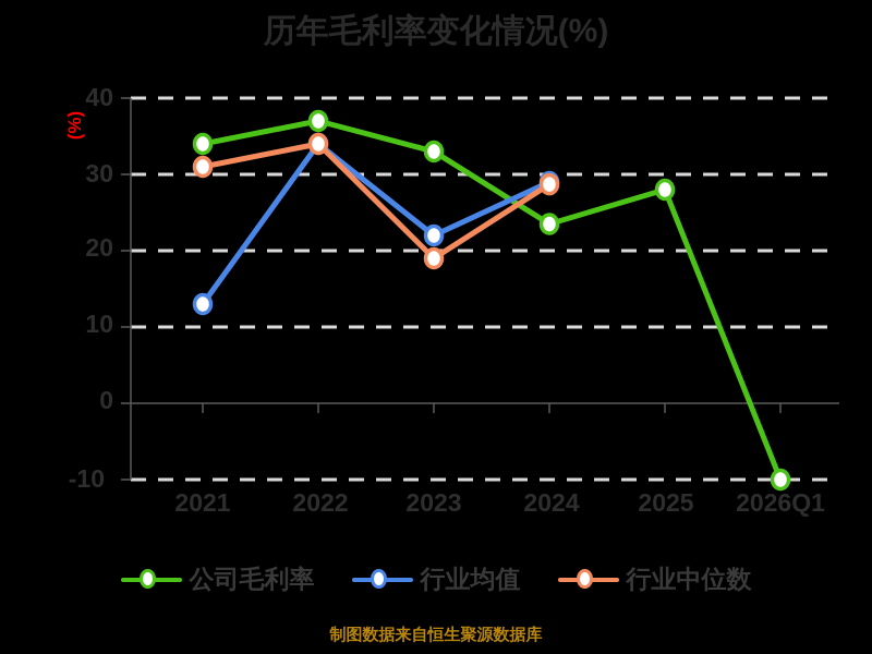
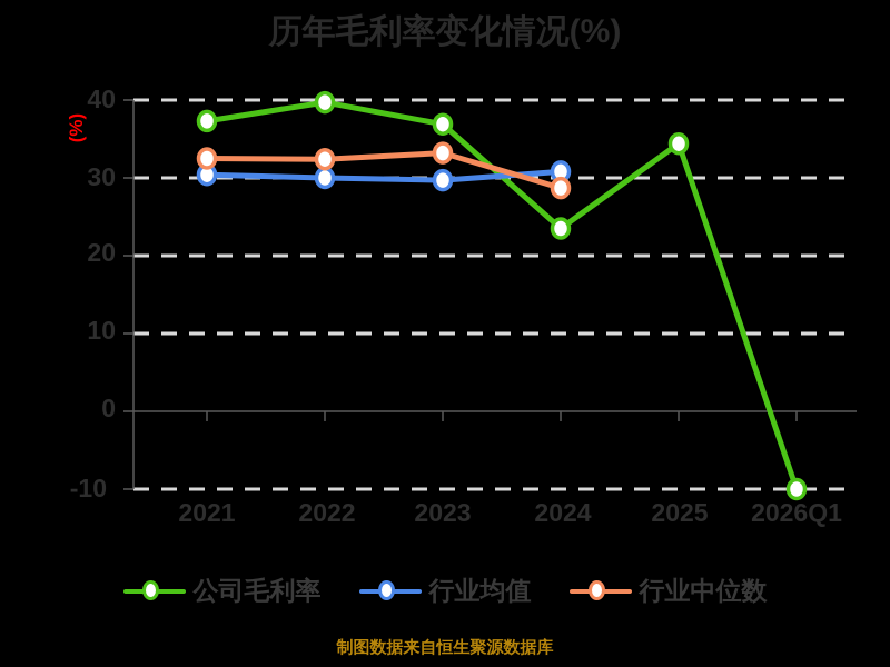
公司毛利率/2021: 34 -> 37
行业均值/2021: 13 -> 30
行业中位数/2021: 31 -> 32
公司毛利率/2022: 37 -> 40
行业均值/2022: 34 -> 30
行业中位数/2022: 34 -> 32
公司毛利率/2023: 33 -> 37
行业均值/2023: 22 -> 30
行业中位数/2023: 19 -> 33
行业均值/2024: 29 -> 31
公司毛利率/2025: 28 -> 34
